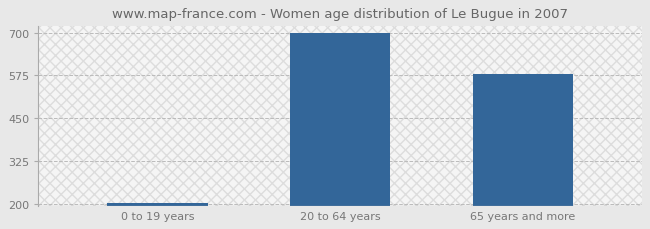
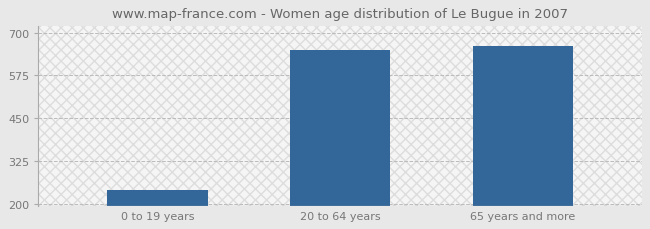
0 to 19 years: 202 -> 240
20 to 64 years: 700 -> 650
65 years and more: 578 -> 660
